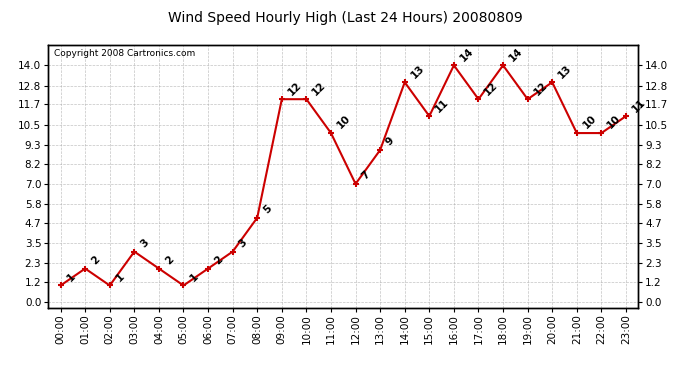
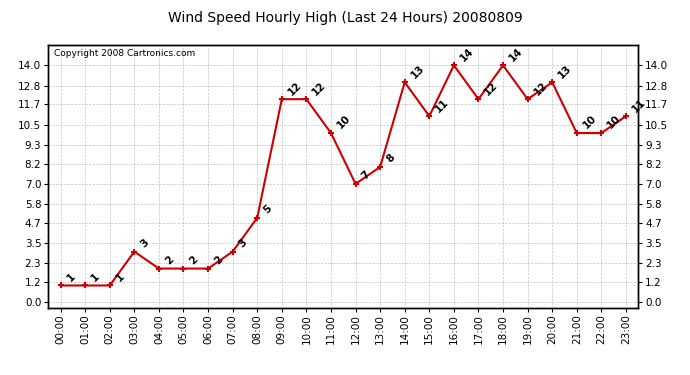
01:00: 2 -> 1
05:00: 1 -> 2
13:00: 9 -> 8
